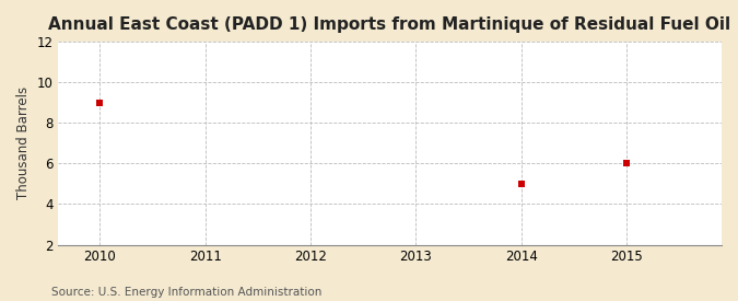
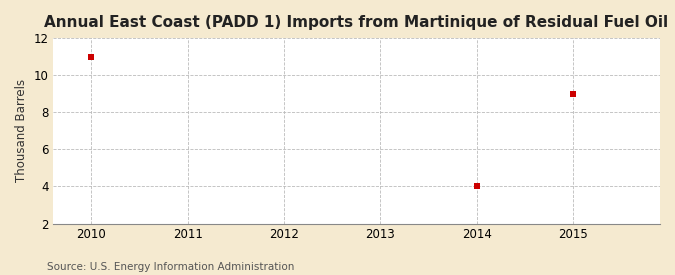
2010: 9 -> 11
2014: 5 -> 4
2015: 6 -> 9
